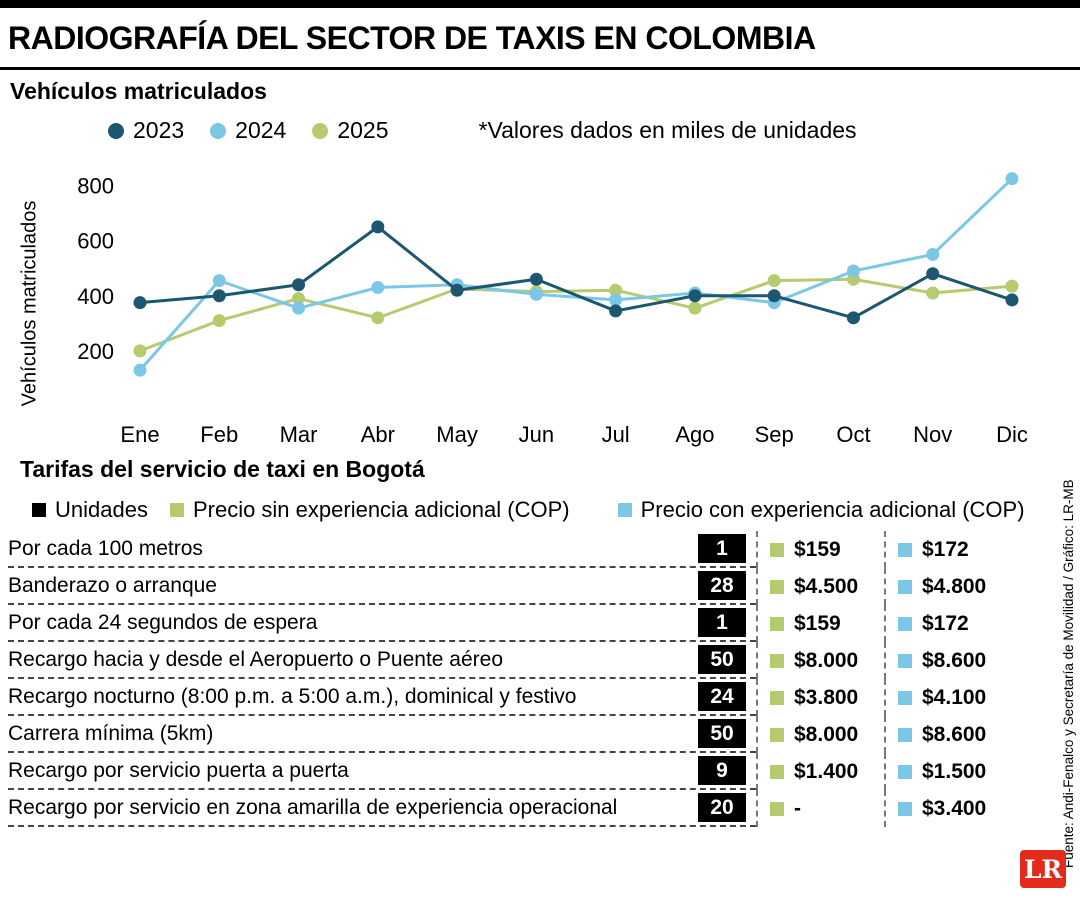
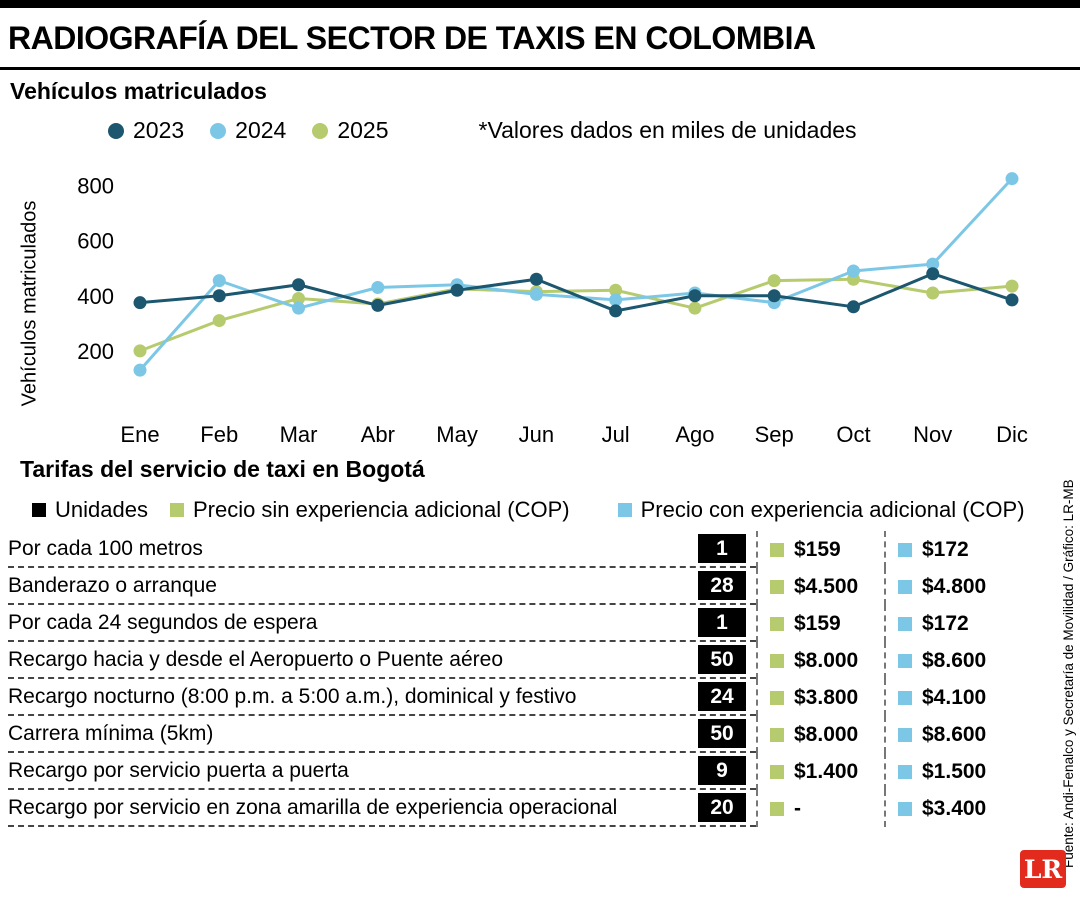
2023/Abr: 650 -> 360
2025/Abr: 320 -> 370
2023/Oct: 320 -> 360
2024/Nov: 550 -> 520
